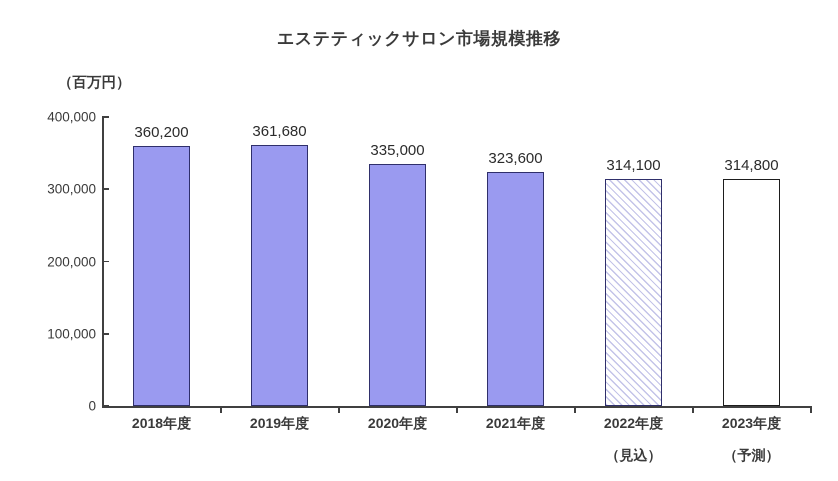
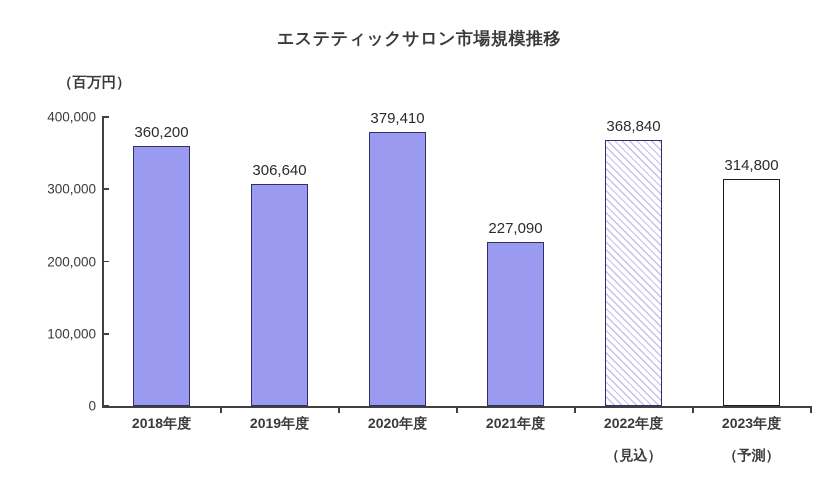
2019年度: 361,680 -> 306,640
2020年度: 335,000 -> 379,410
2021年度: 323,600 -> 227,090
2022年度: 314,100 -> 368,840
